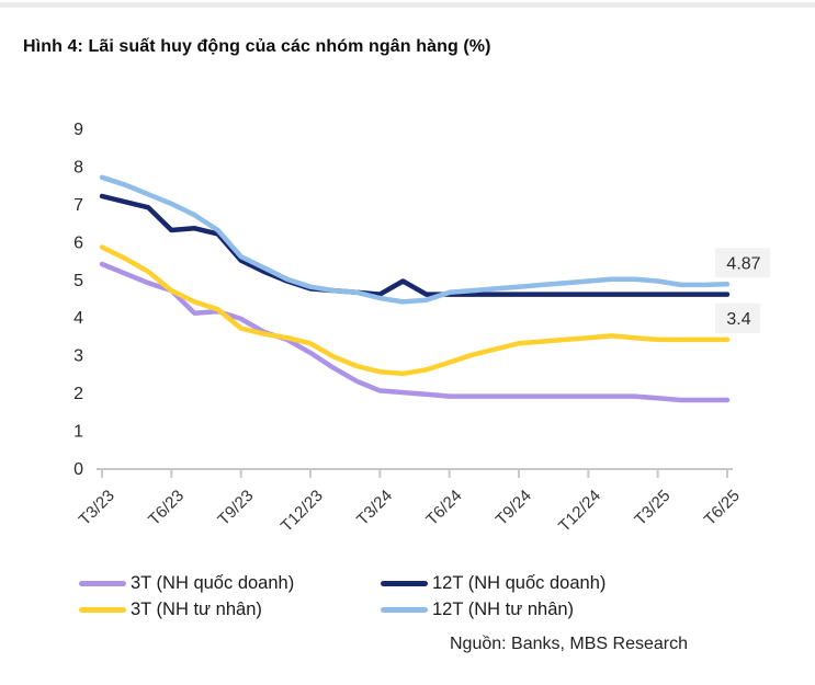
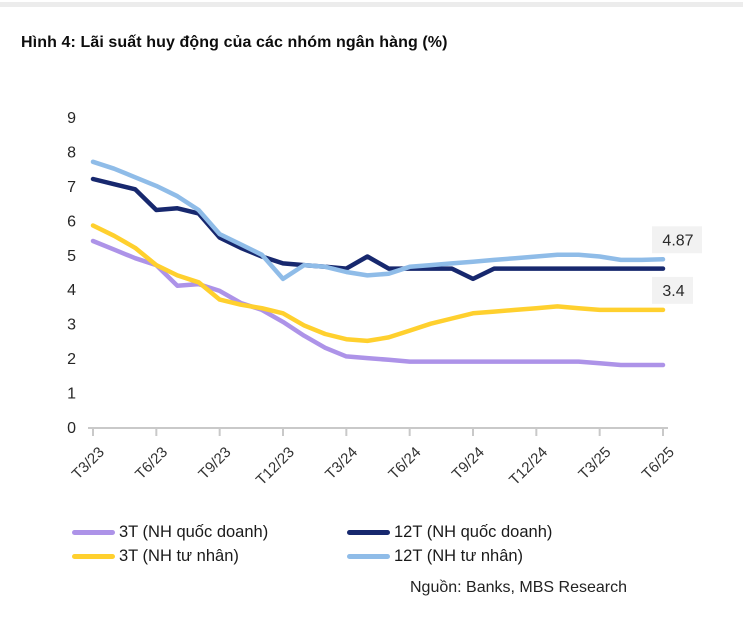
12T (NH tư nhân)/T12/23: 4.8 -> 4.3
12T (NH quốc doanh)/T9/24: 4.6 -> 4.3
